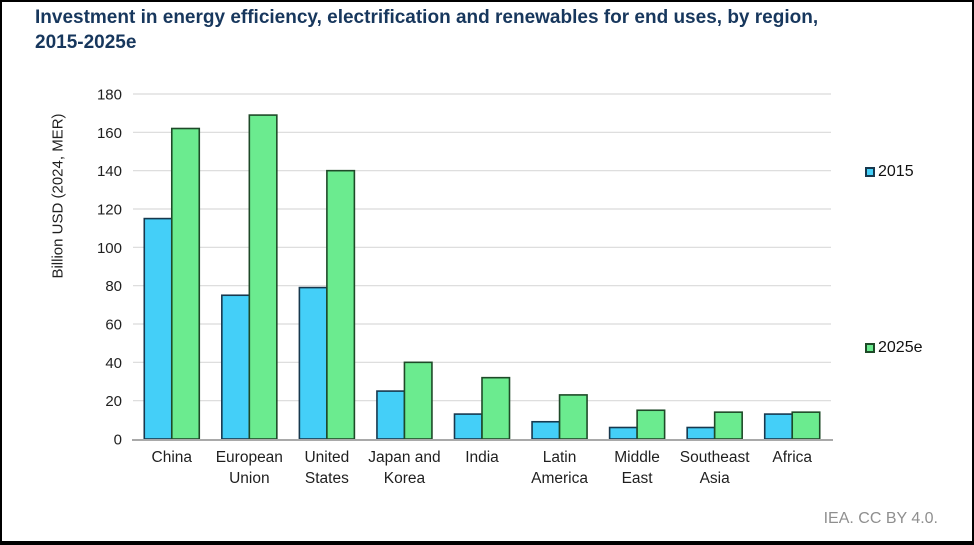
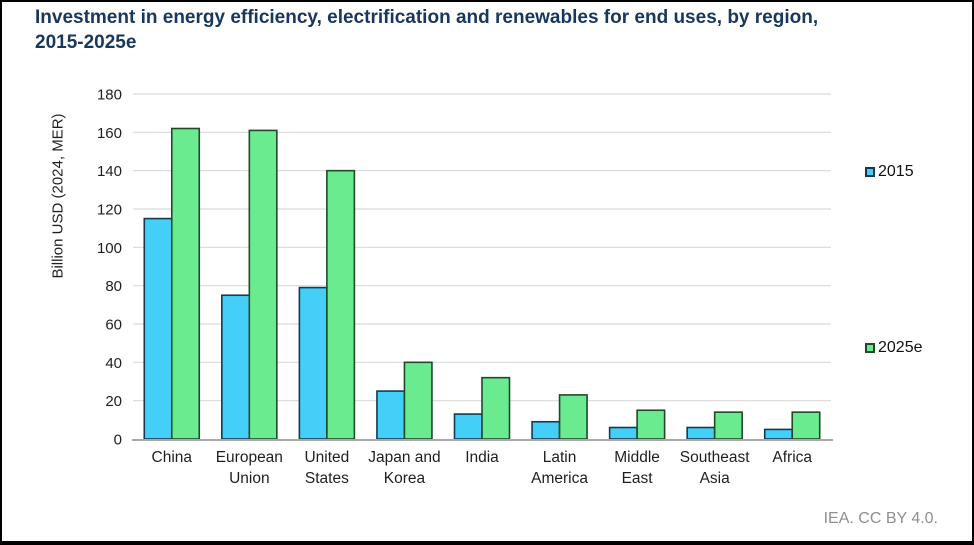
2025e/European Union: 169 -> 161
2015/Africa: 13 -> 5
